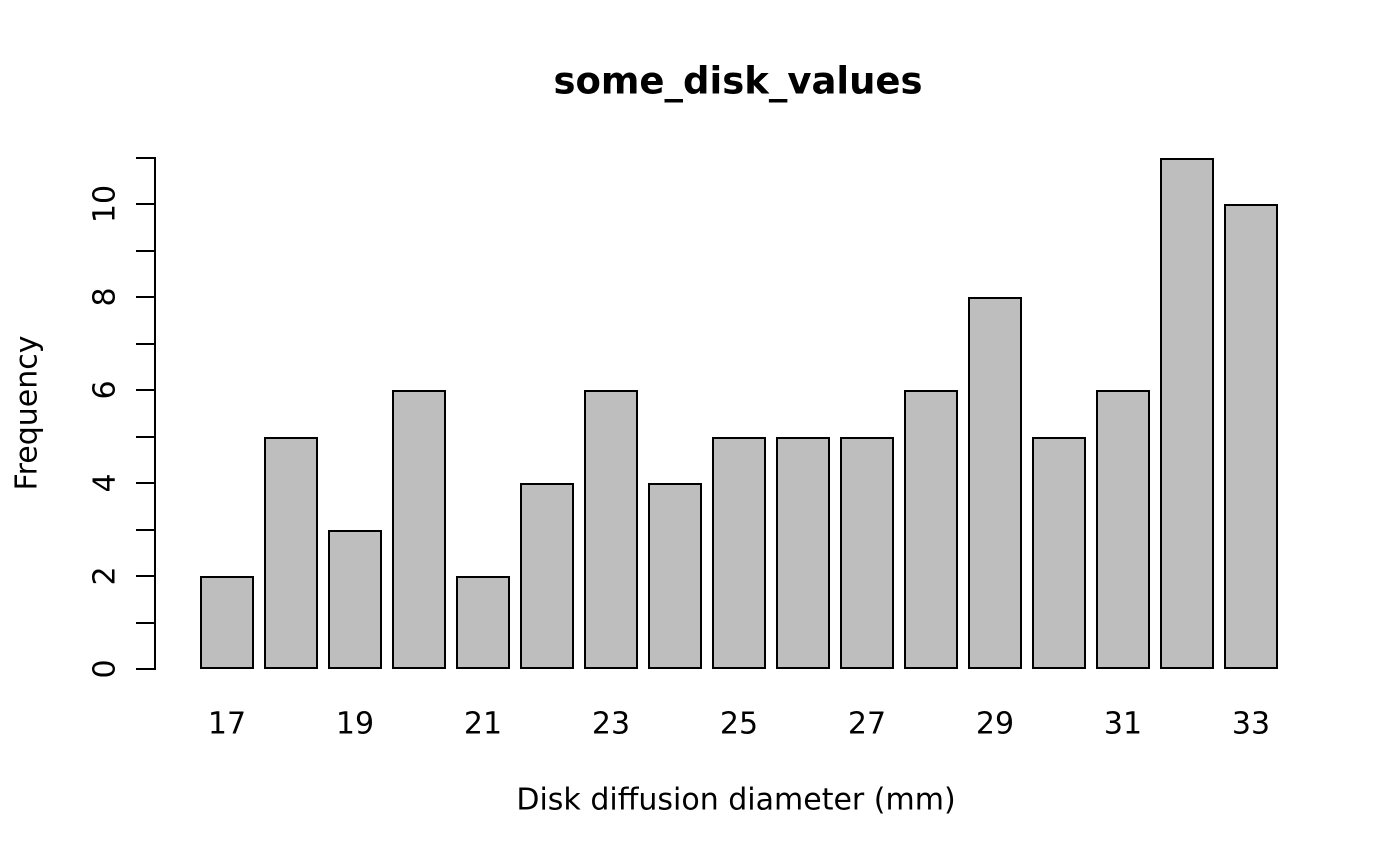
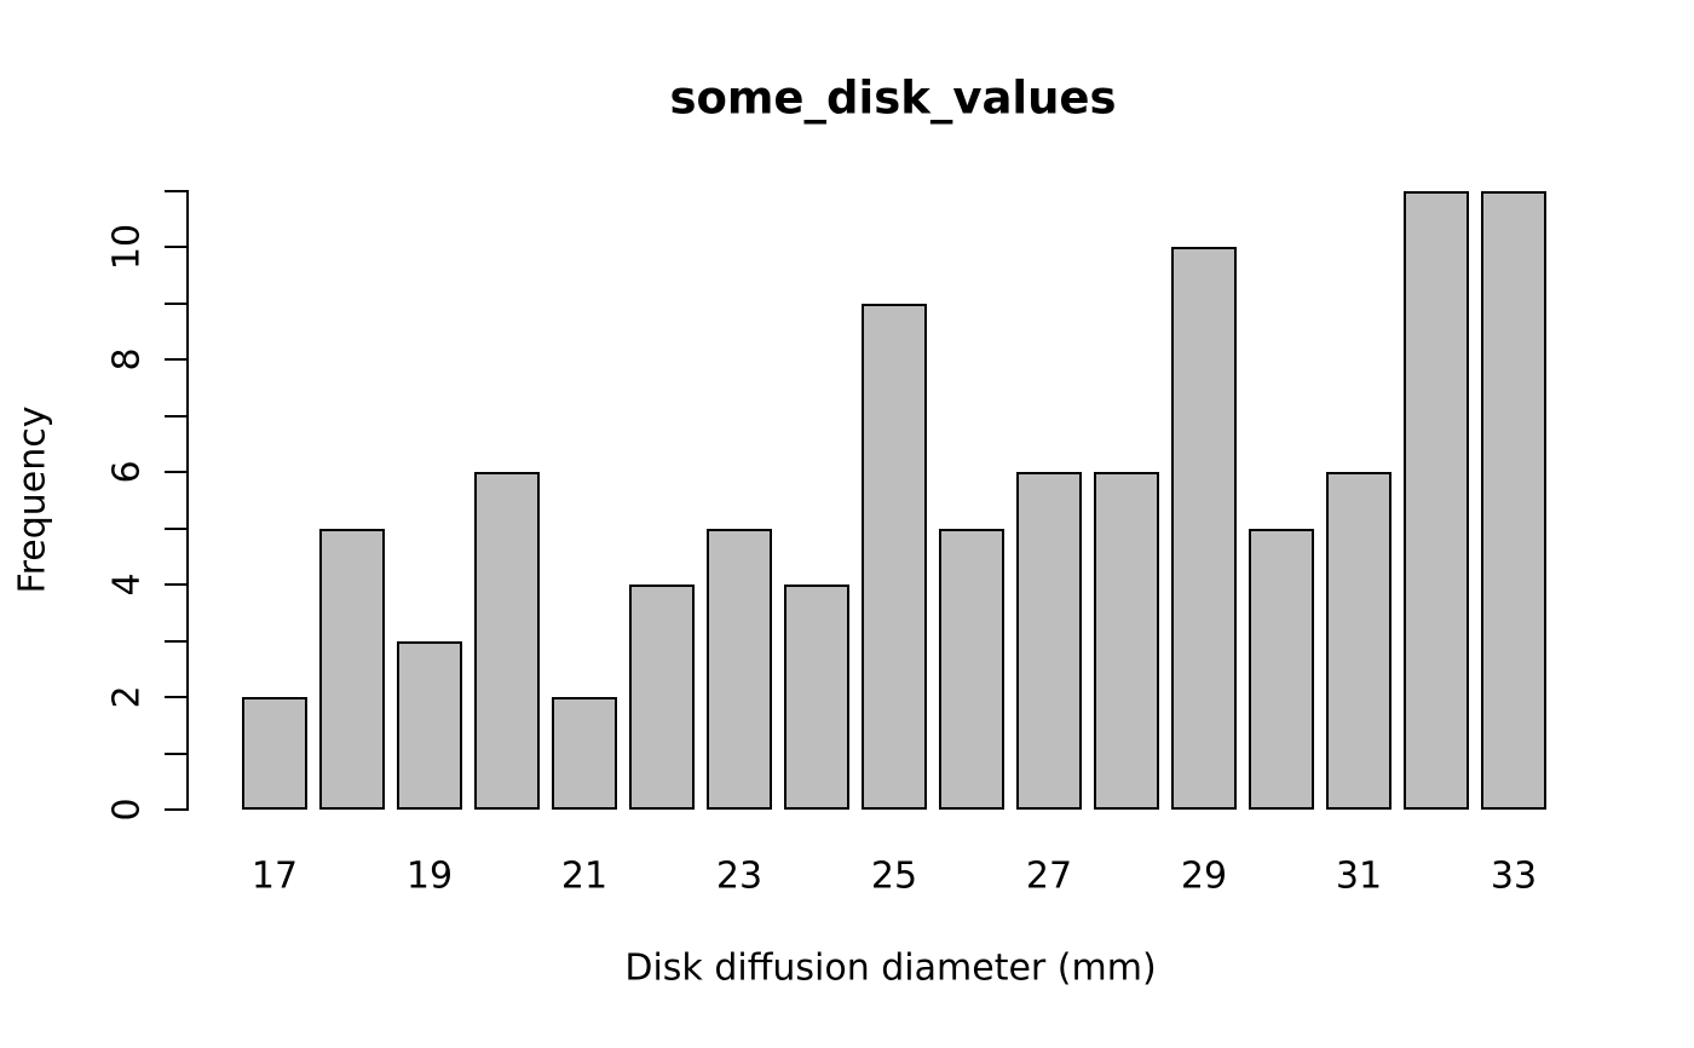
23: 6 -> 5
25: 5 -> 9
27: 5 -> 6
29: 8 -> 10
33: 10 -> 11
